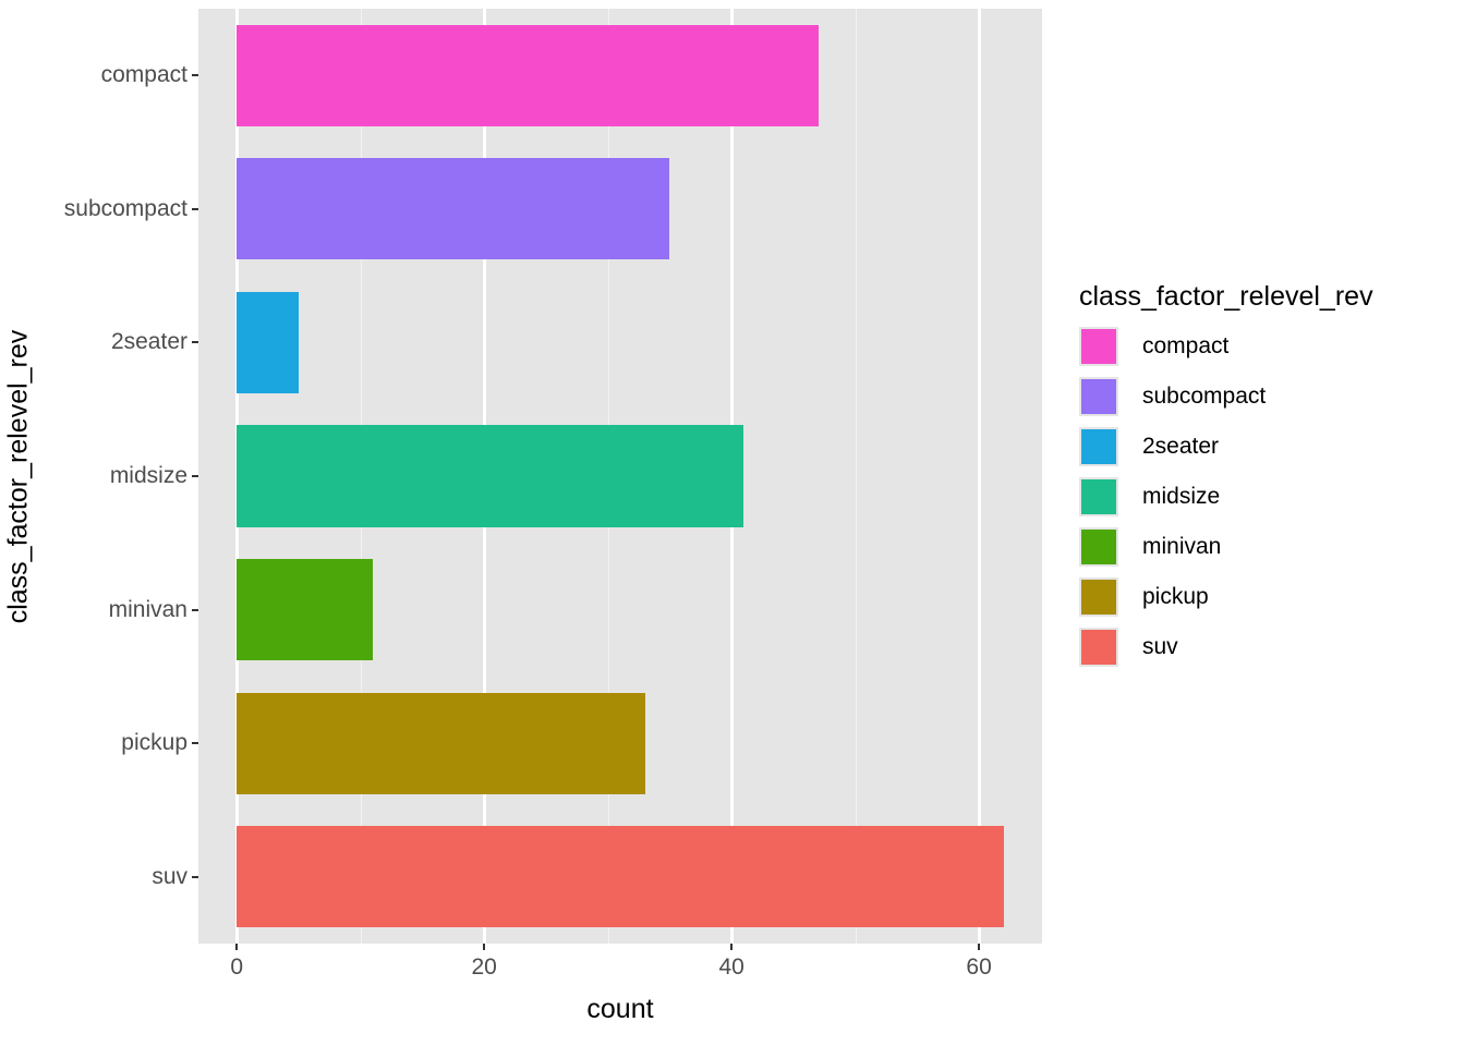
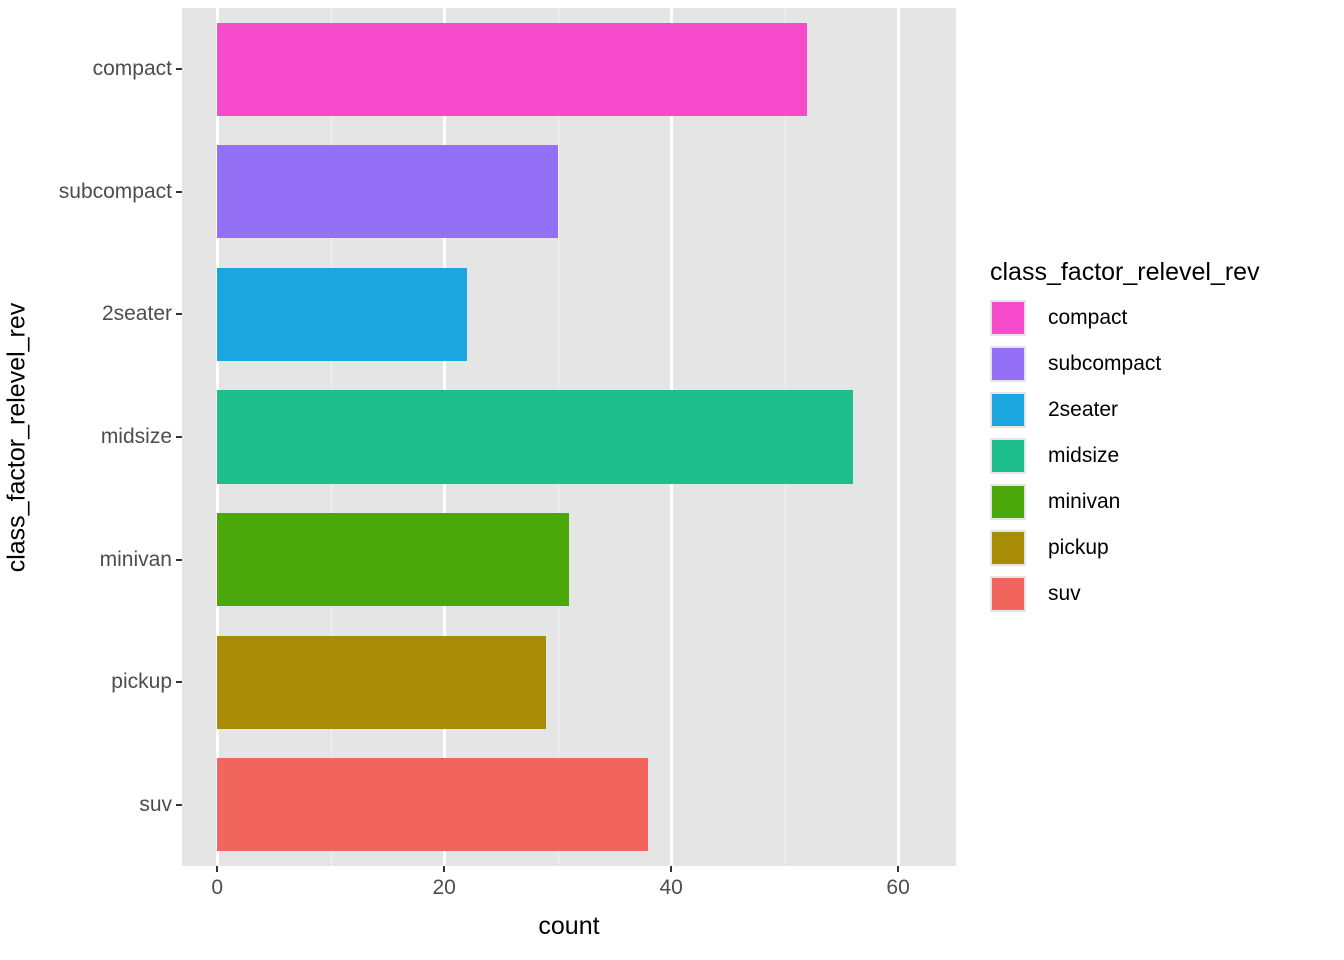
compact: 47 -> 52
subcompact: 35 -> 30
2seater: 5 -> 22
midsize: 41 -> 56
minivan: 11 -> 31
pickup: 33 -> 29
suv: 62 -> 38
